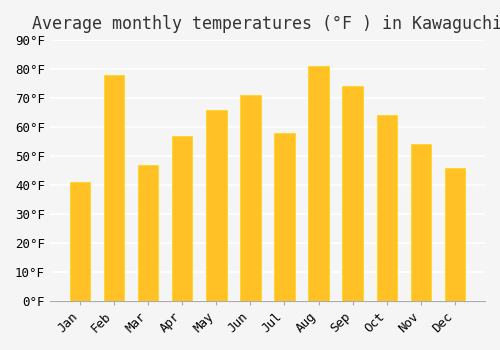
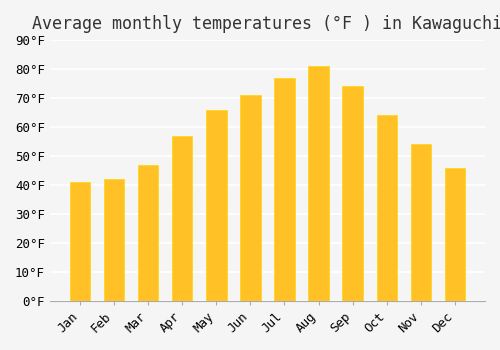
Feb: 78°F -> 42°F
Jul: 58°F -> 77°F
